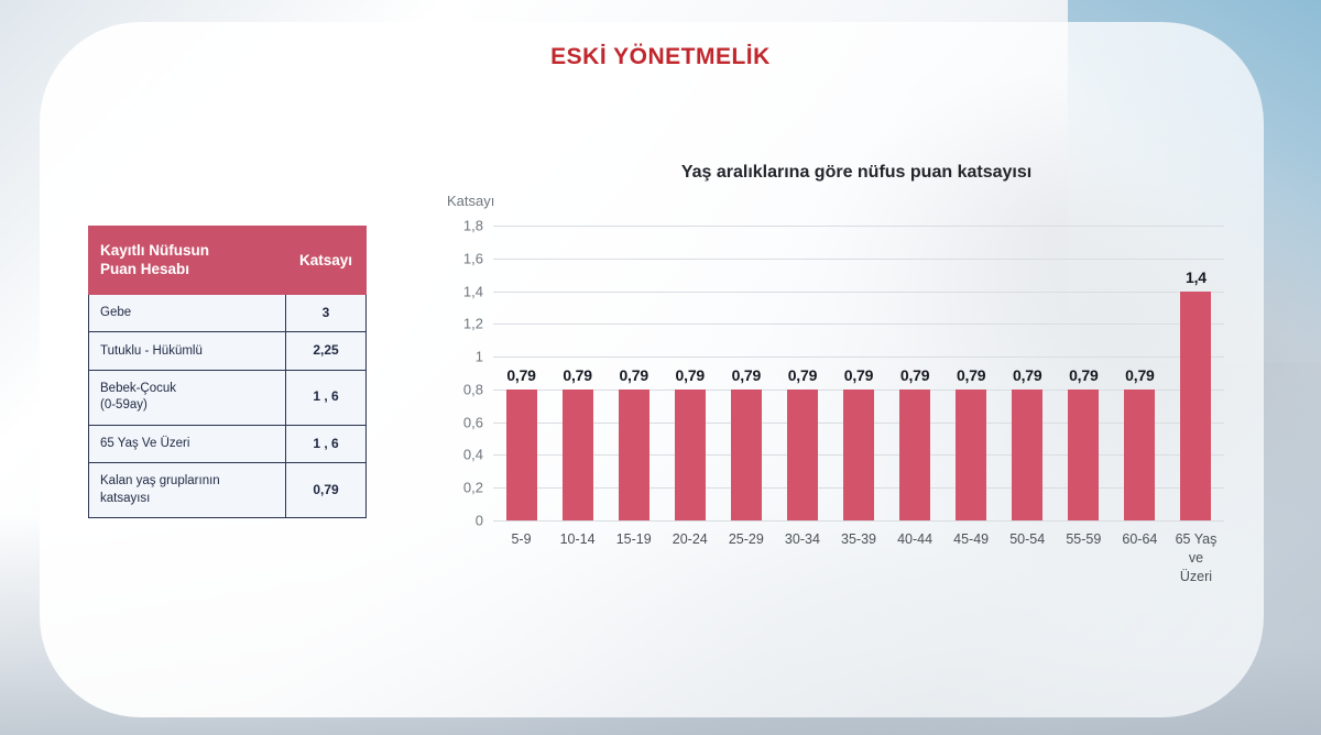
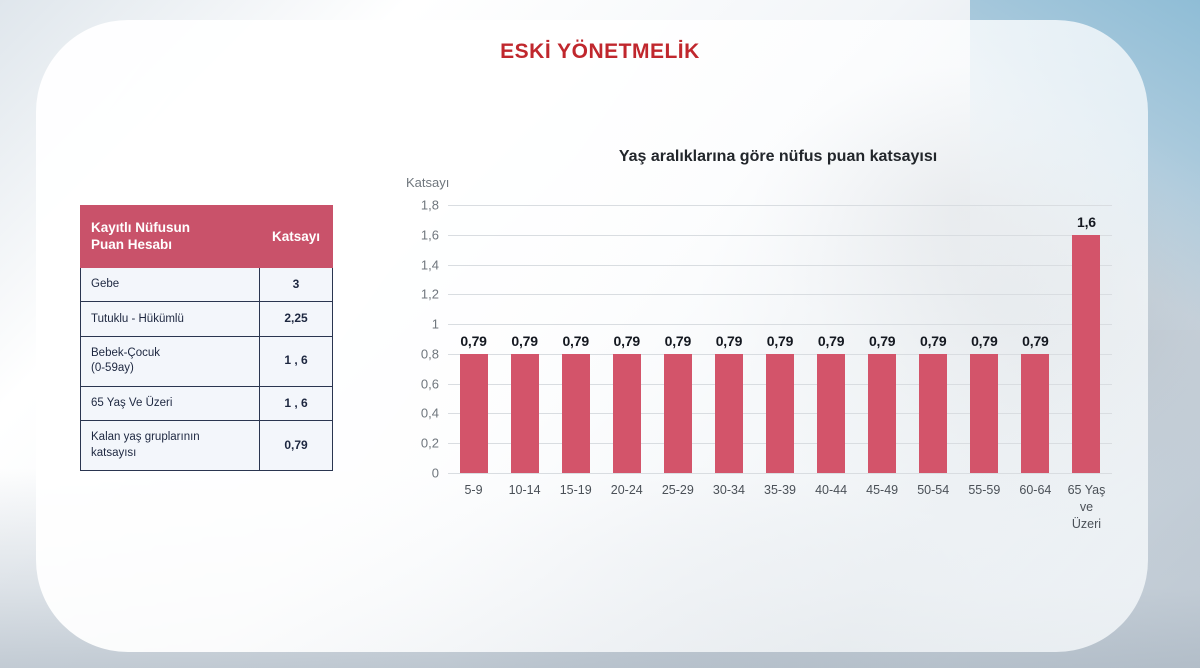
65 Yaş ve Üzeri: 1,4 -> 1,6
